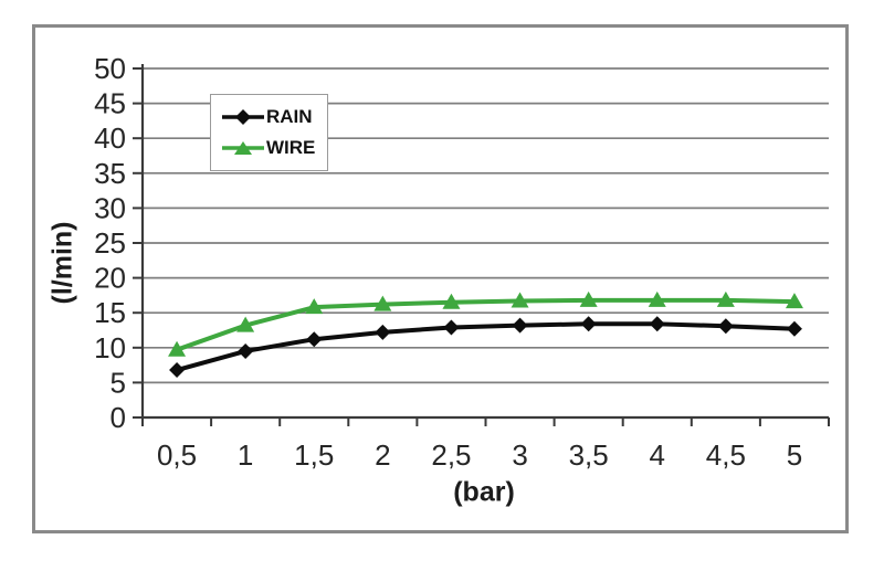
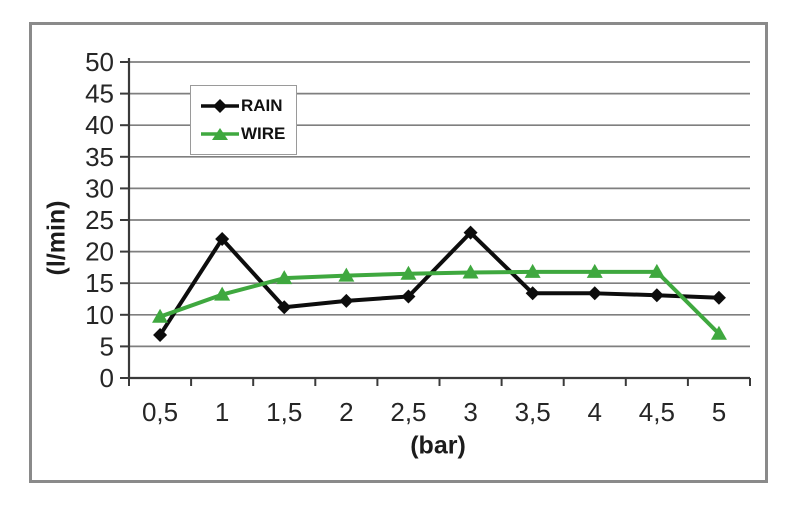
RAIN/1: 10 -> 22
RAIN/3: 13 -> 23
WIRE/5: 17 -> 7
